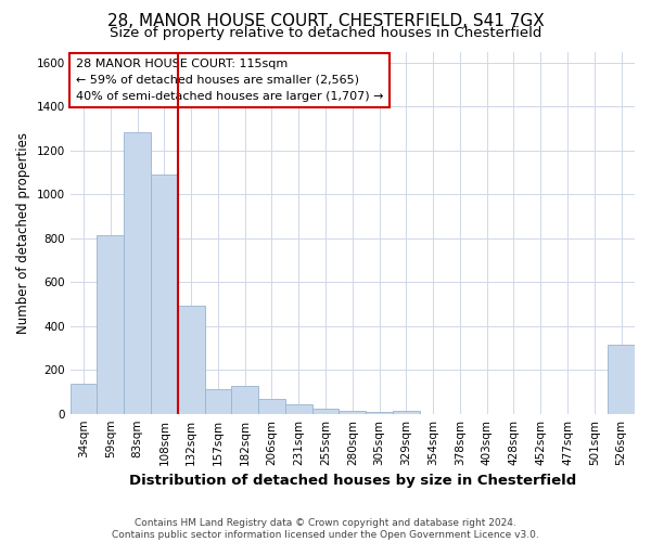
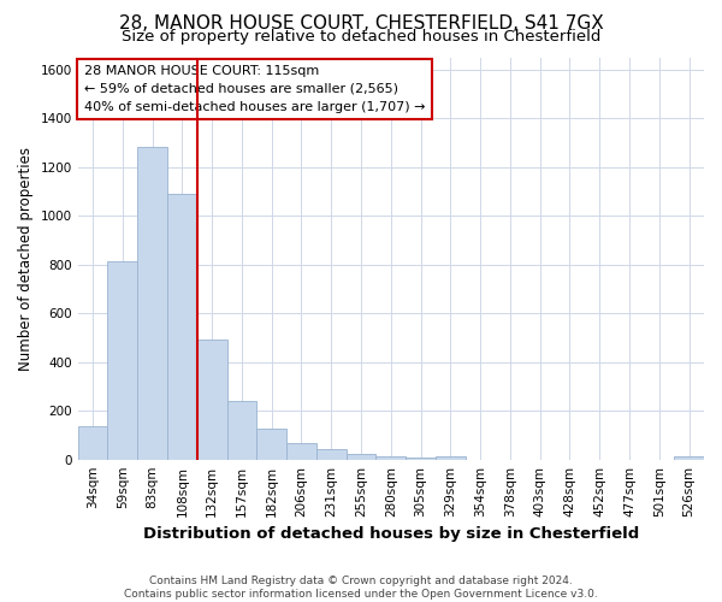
157sqm: 110 -> 240
526sqm: 315 -> 13
